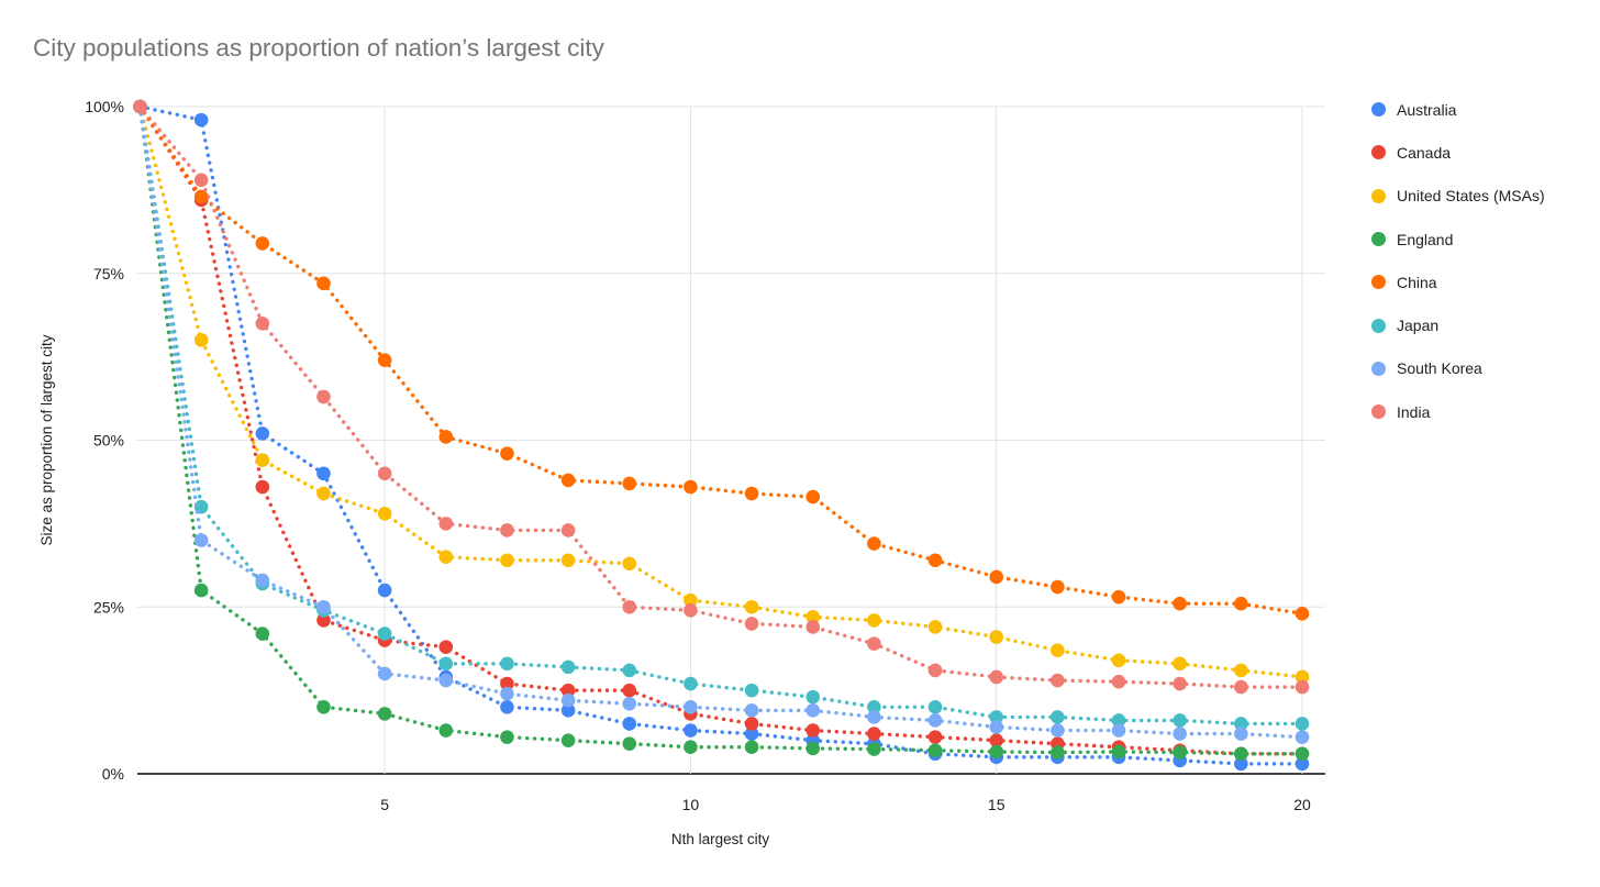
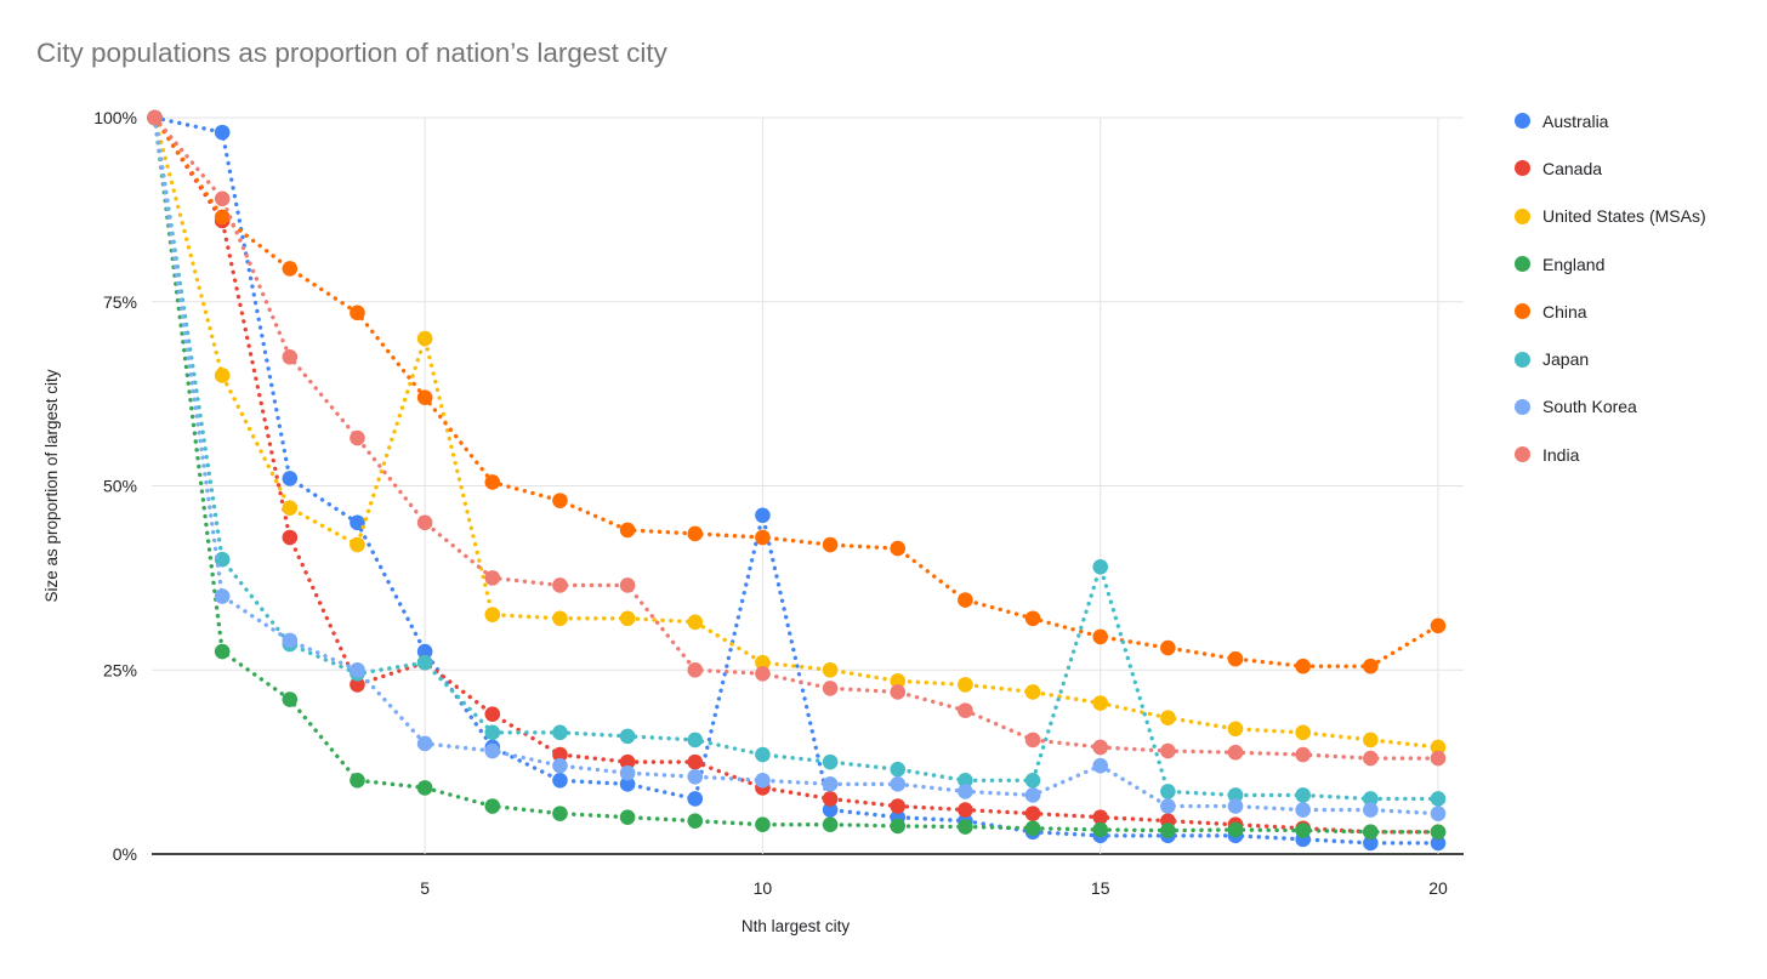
Canada/5: 20% -> 26%
United States (MSAs)/5: 39% -> 70%
Japan/5: 21% -> 26%
Australia/10: 6% -> 46%
Japan/15: 8% -> 39%
South Korea/15: 7% -> 12%
China/20: 24% -> 31%
